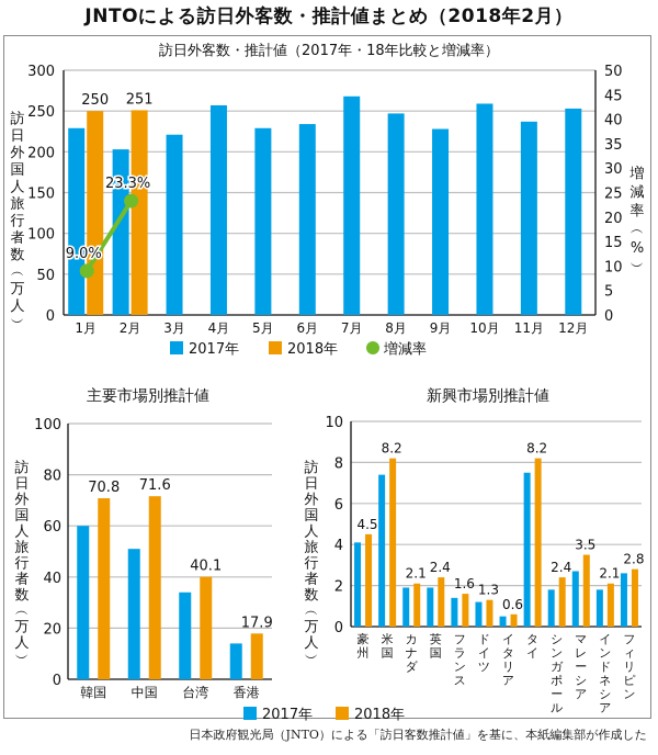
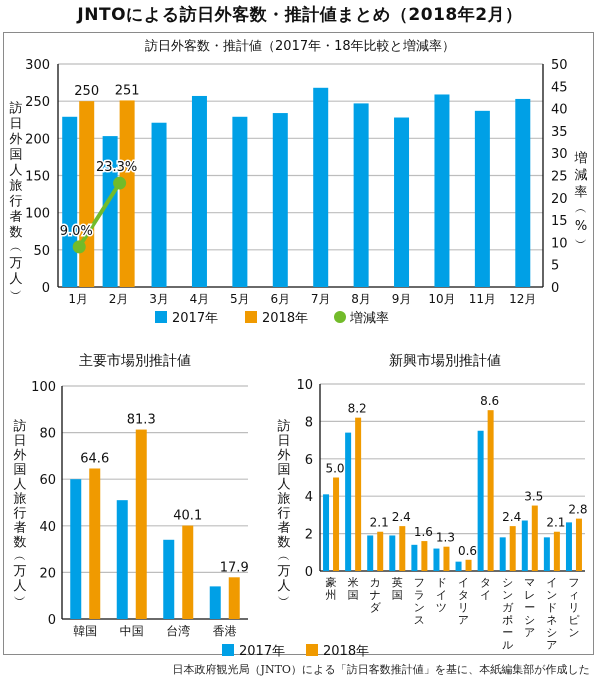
主要市場別推計値/2018年/韓国: 70.8 -> 64.6
主要市場別推計値/2018年/中国: 71.6 -> 81.3
新興市場別推計値/2018年/豪州: 4.5 -> 5.0
新興市場別推計値/2018年/タイ: 8.2 -> 8.6
